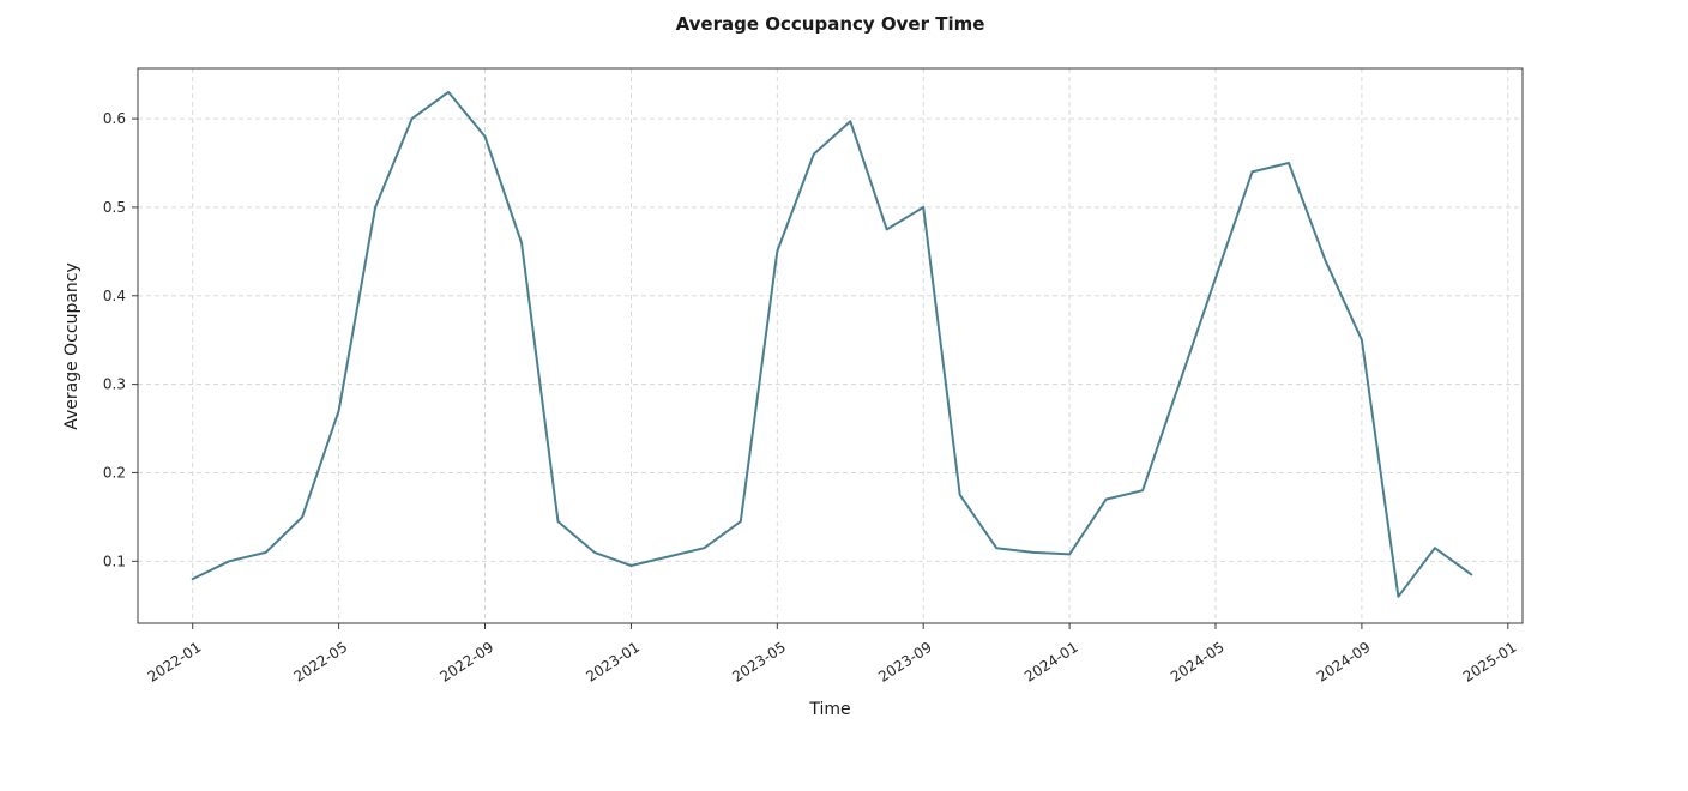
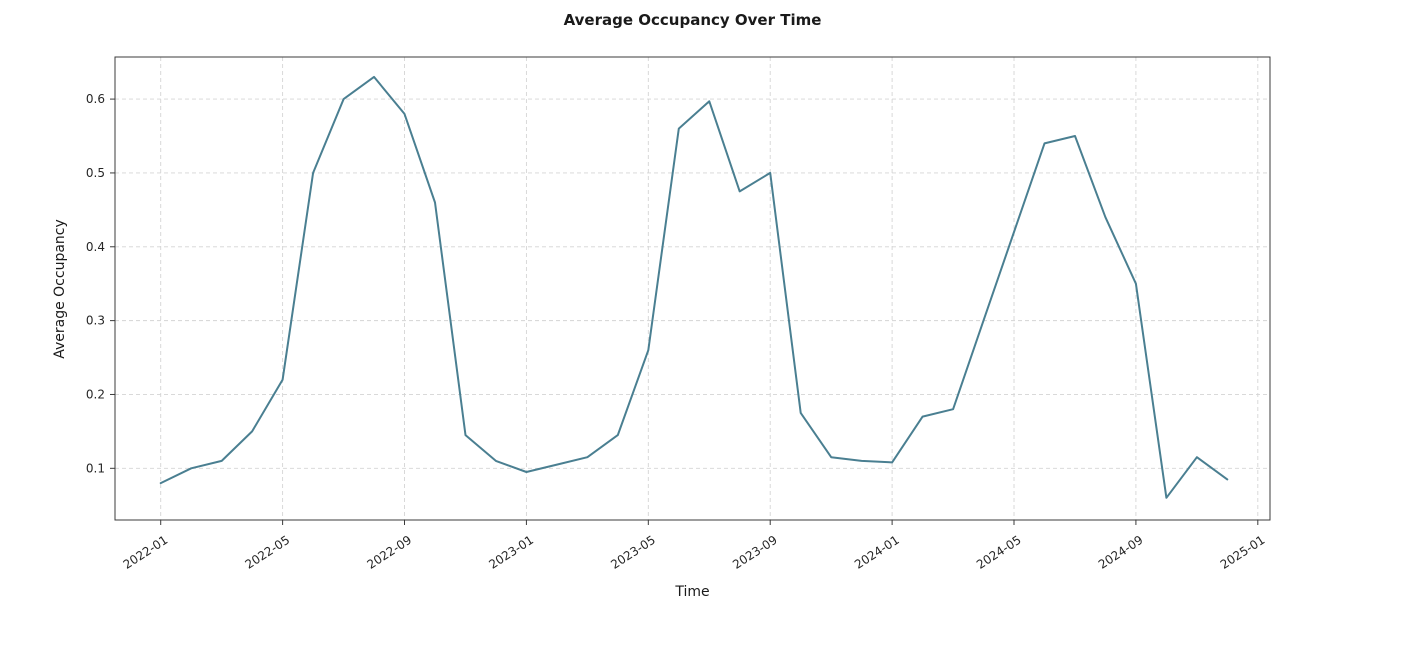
2022-05: 0.27 -> 0.22
2023-05: 0.45 -> 0.26
